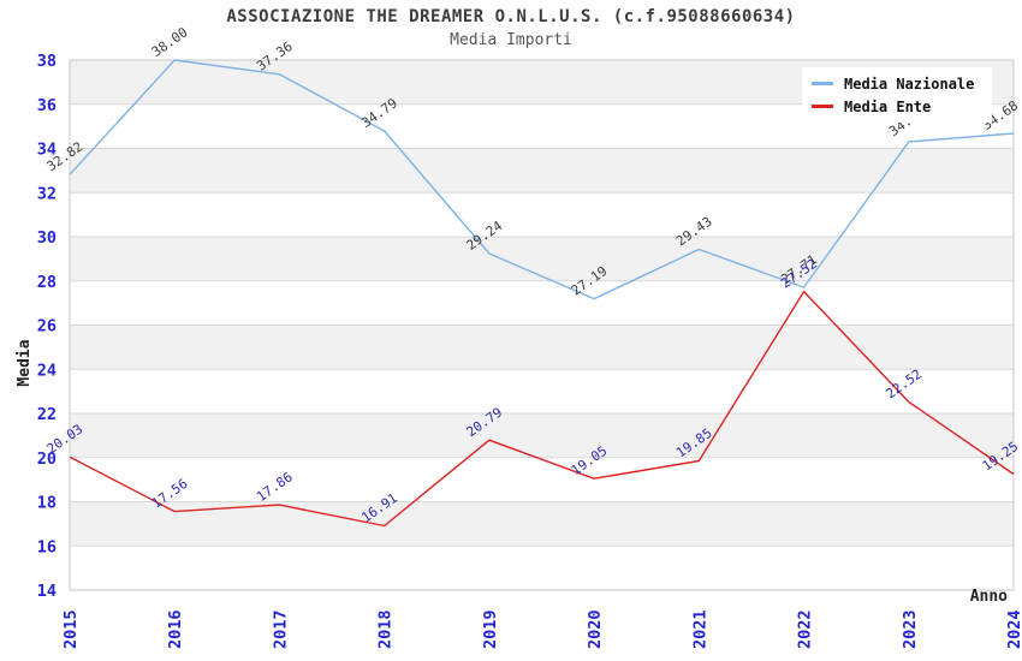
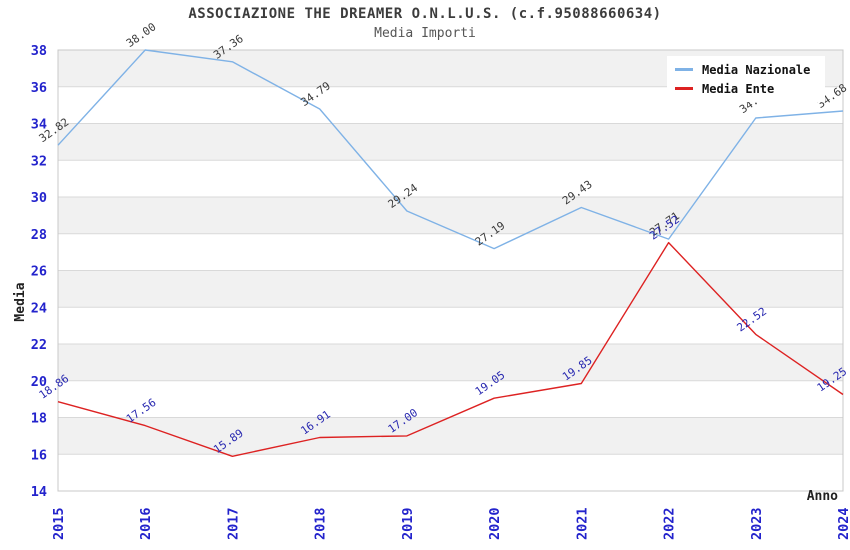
Media Ente/2015: 20.03 -> 18.86
Media Ente/2017: 17.86 -> 15.89
Media Ente/2019: 20.79 -> 17.00
